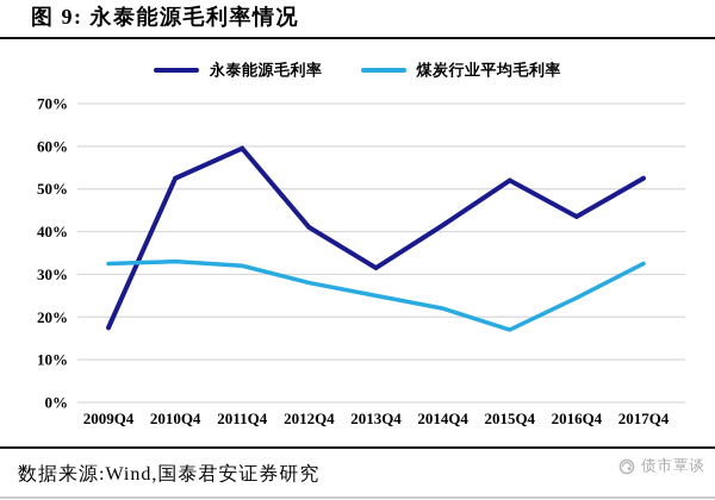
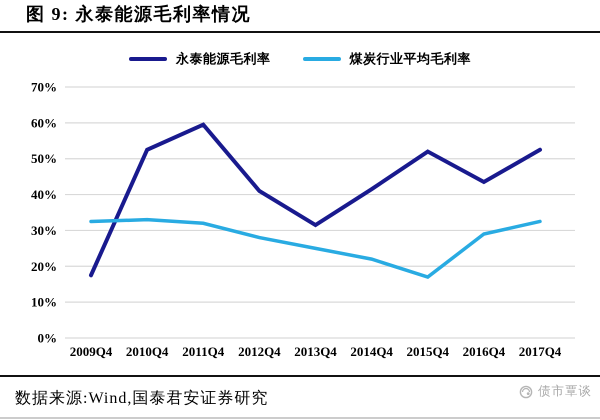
煤炭行业平均毛利率/2016Q4: 24% -> 29%
